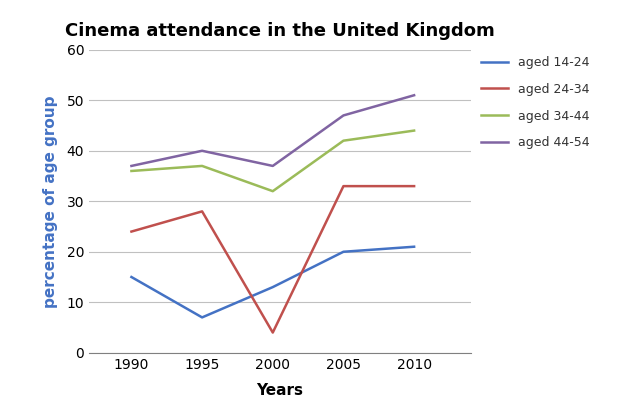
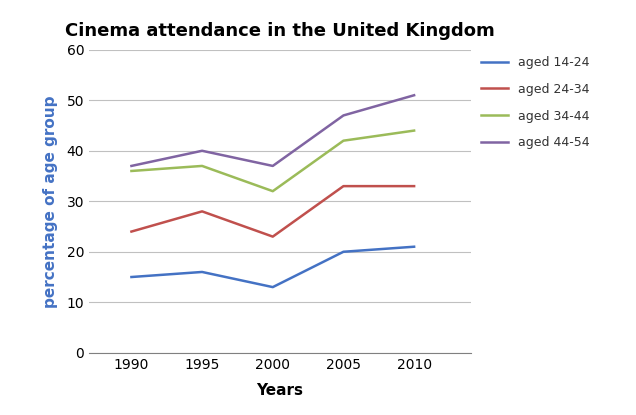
aged 14-24/1995: 7 -> 16
aged 24-34/2000: 4 -> 23
